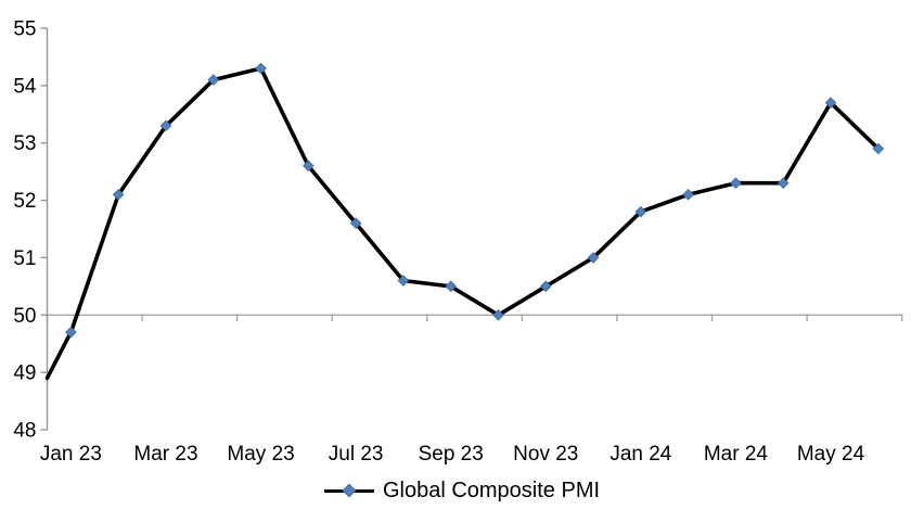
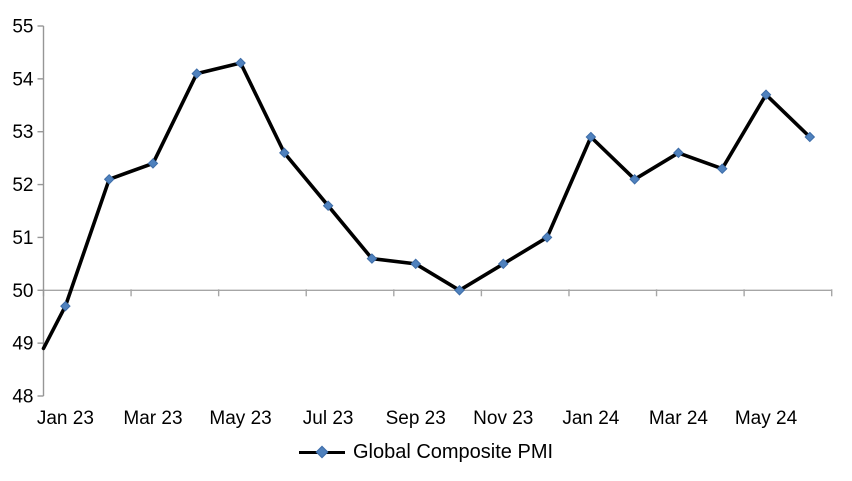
Mar 23: 53.3 -> 52.4
Jan 24: 51.8 -> 52.9
Mar 24: 52.3 -> 52.6
